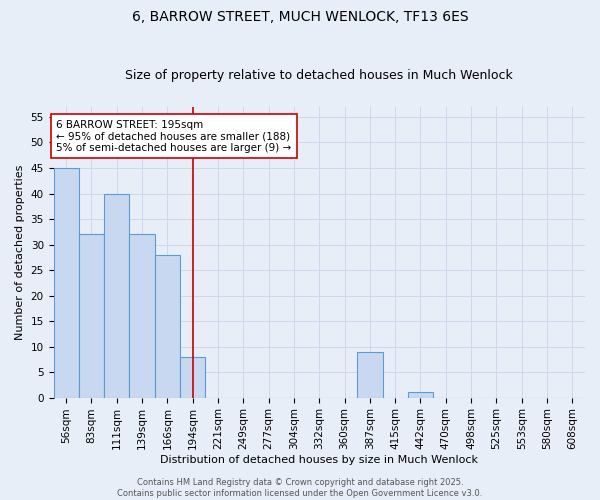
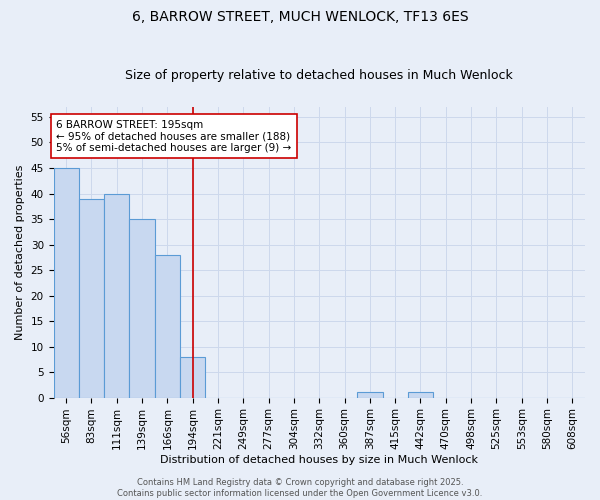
83sqm: 32 -> 39
139sqm: 32 -> 35
387sqm: 9 -> 1
